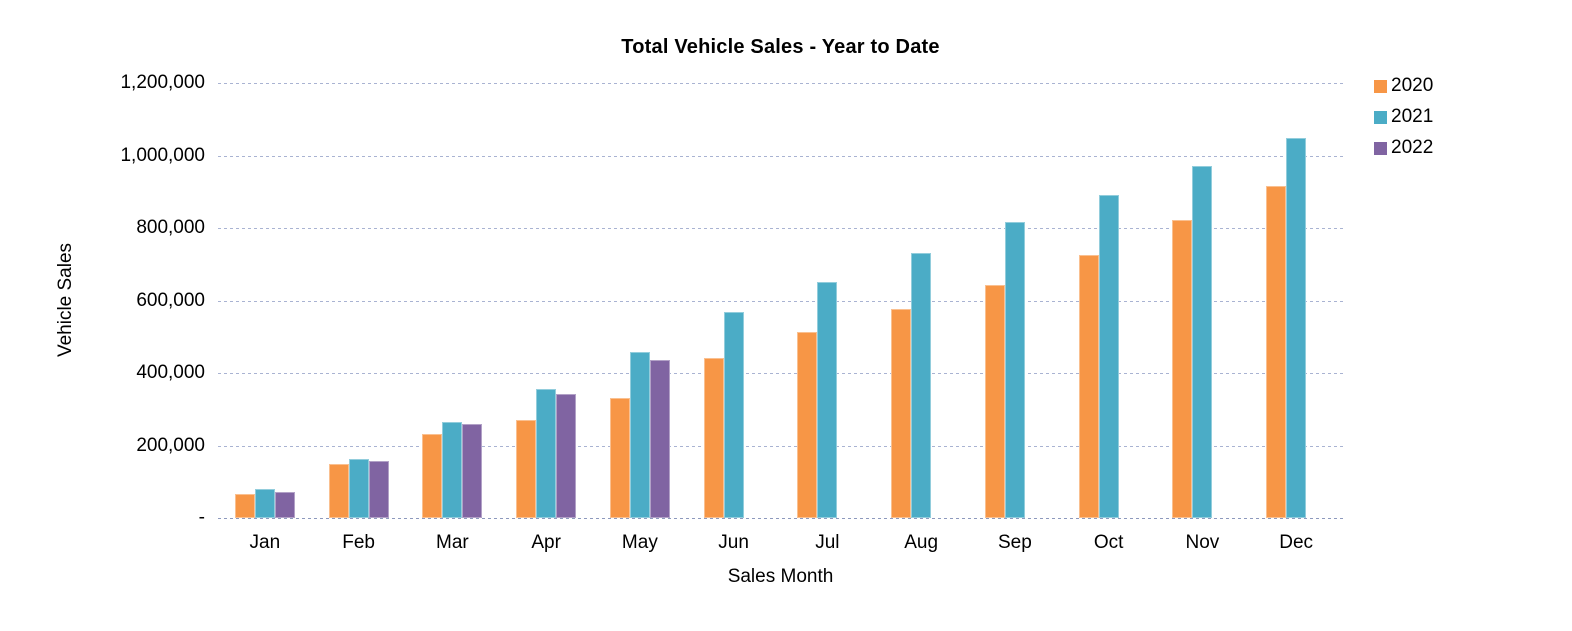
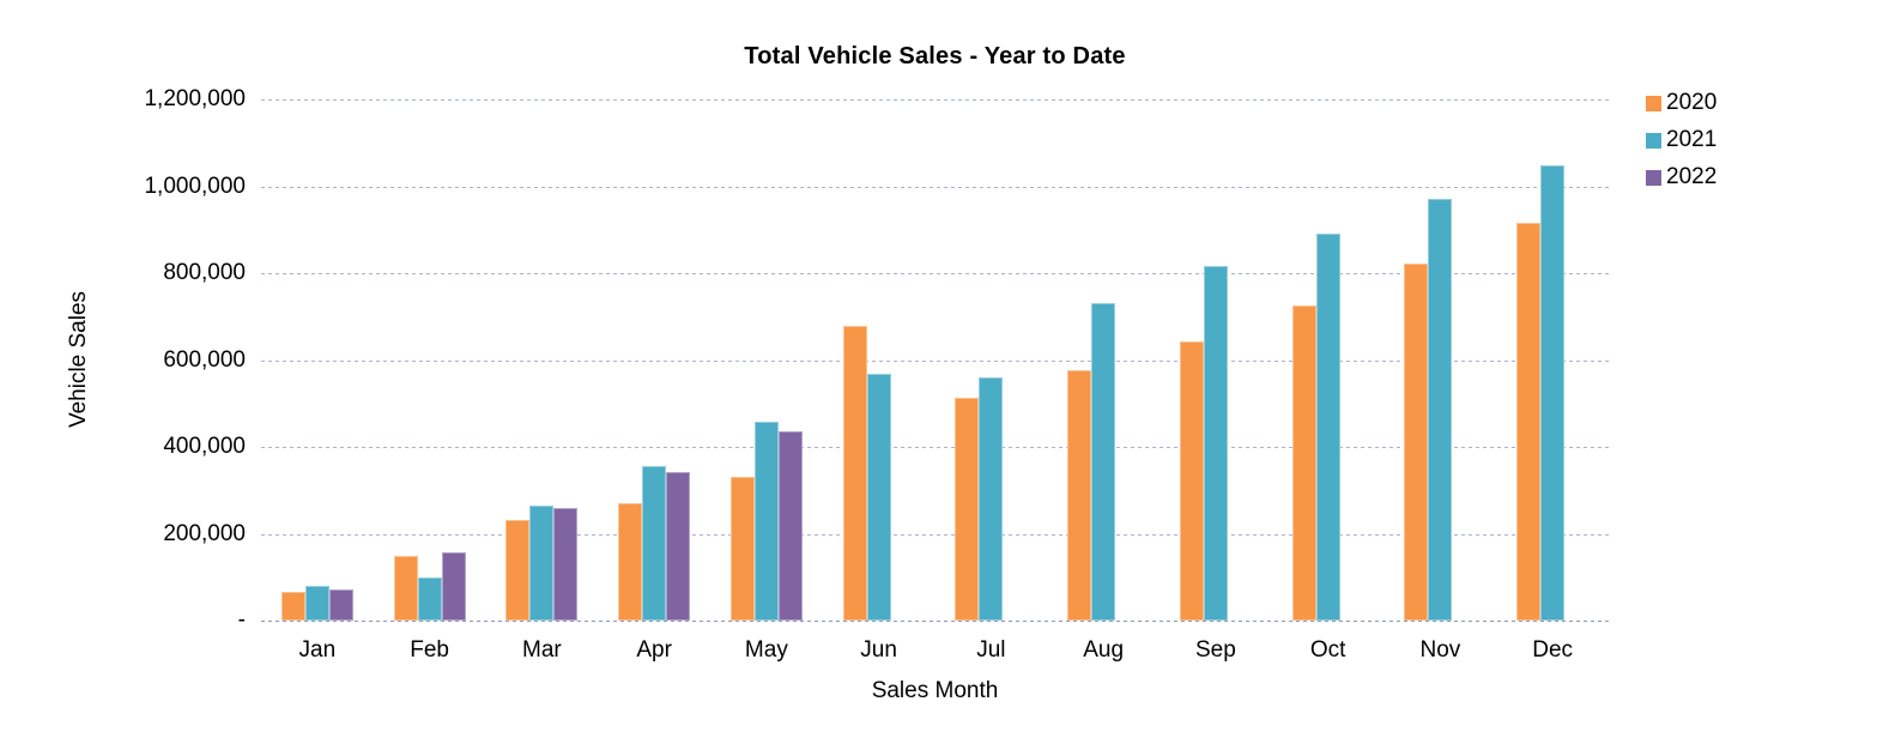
2021/Feb: 160000 -> 100000
2020/Jun: 440000 -> 680000
2021/Jul: 650000 -> 560000
